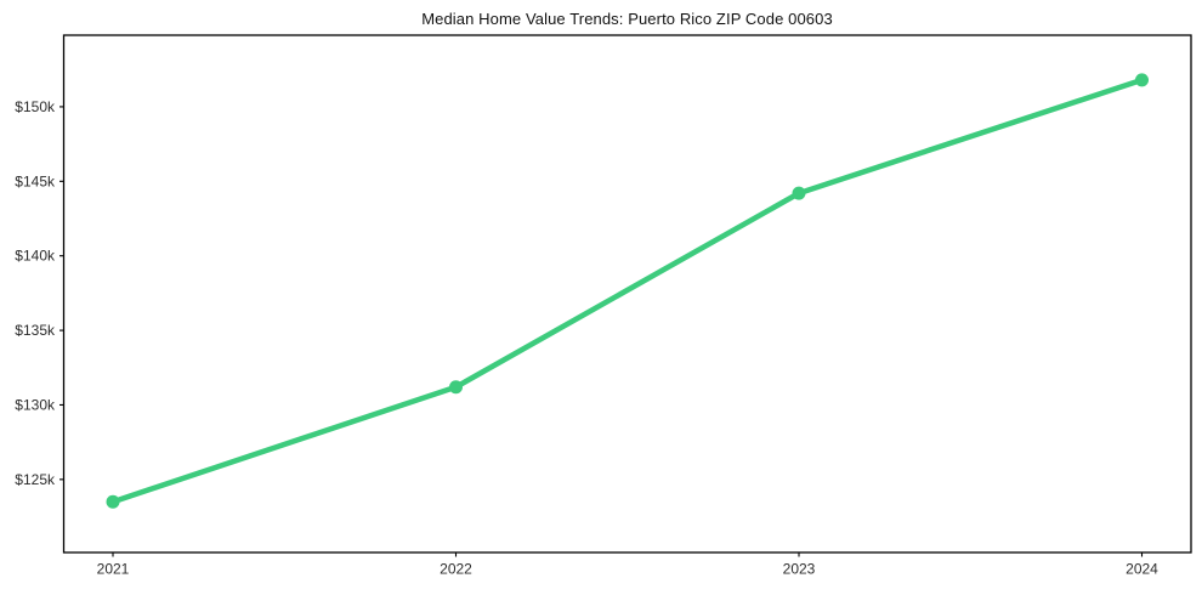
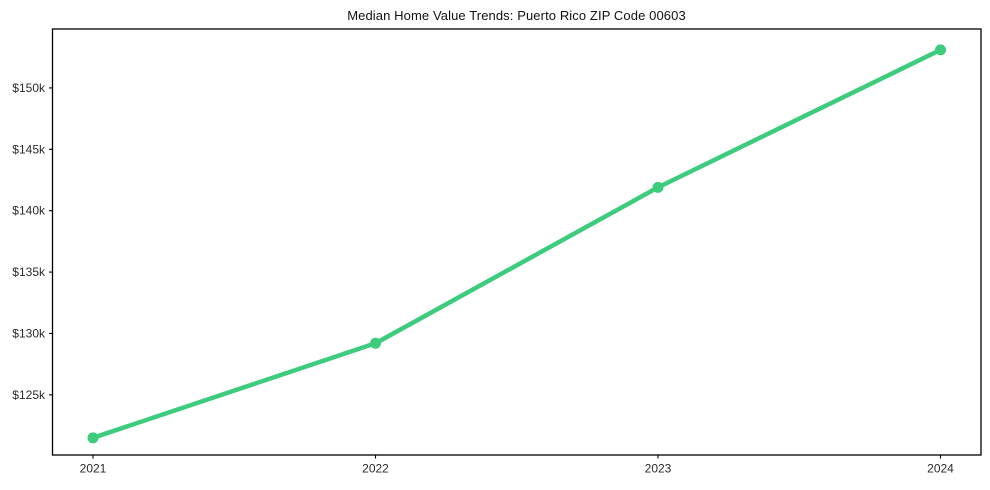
2021: $123.5k -> $121.5k
2022: $131.2k -> $129.2k
2023: $144.2k -> $141.9k
2024: $151.8k -> $153.1k
